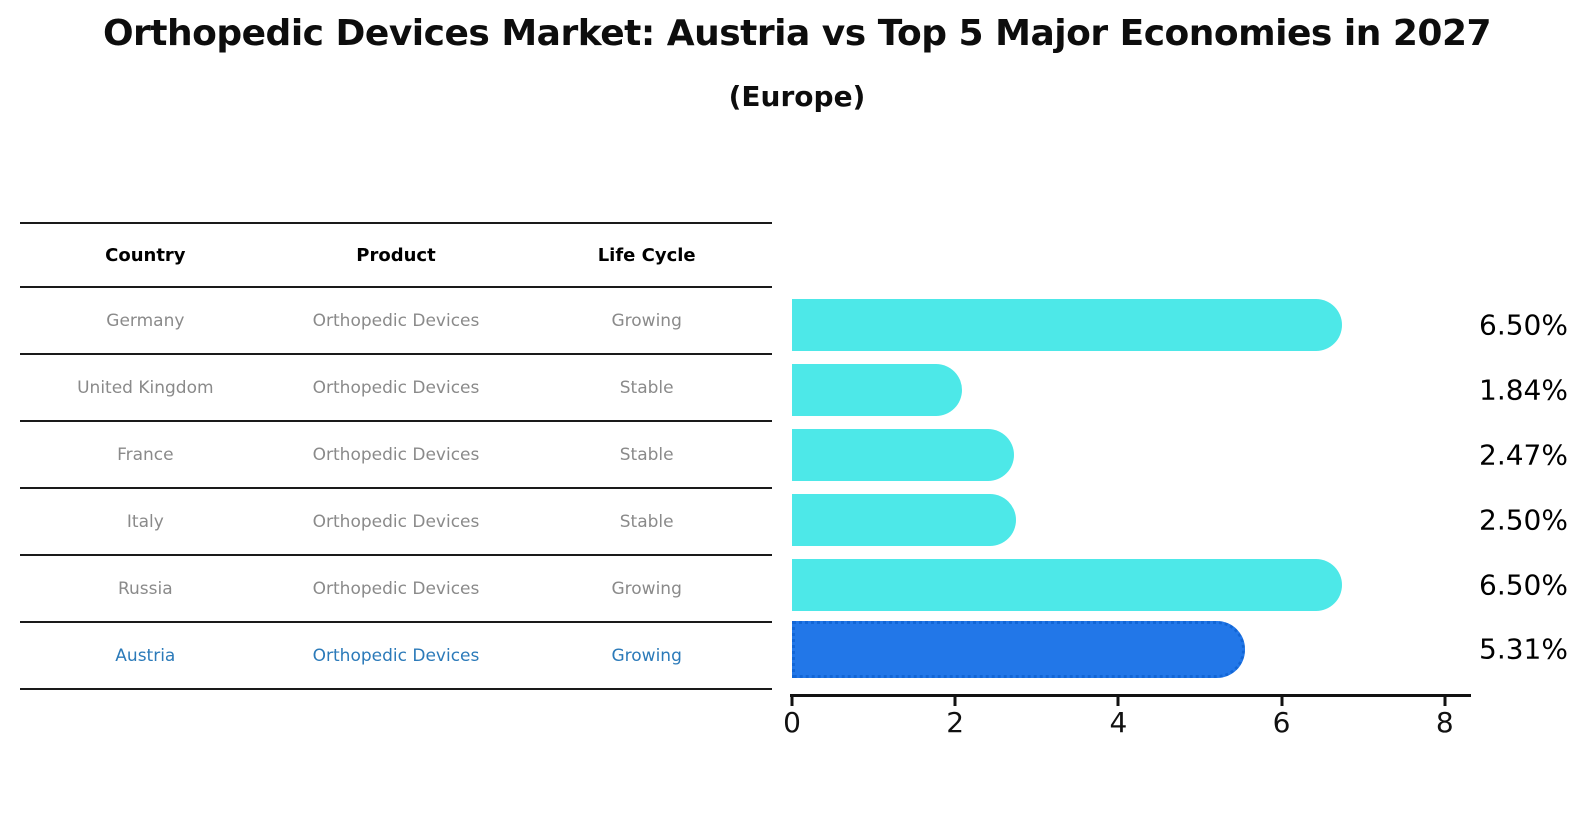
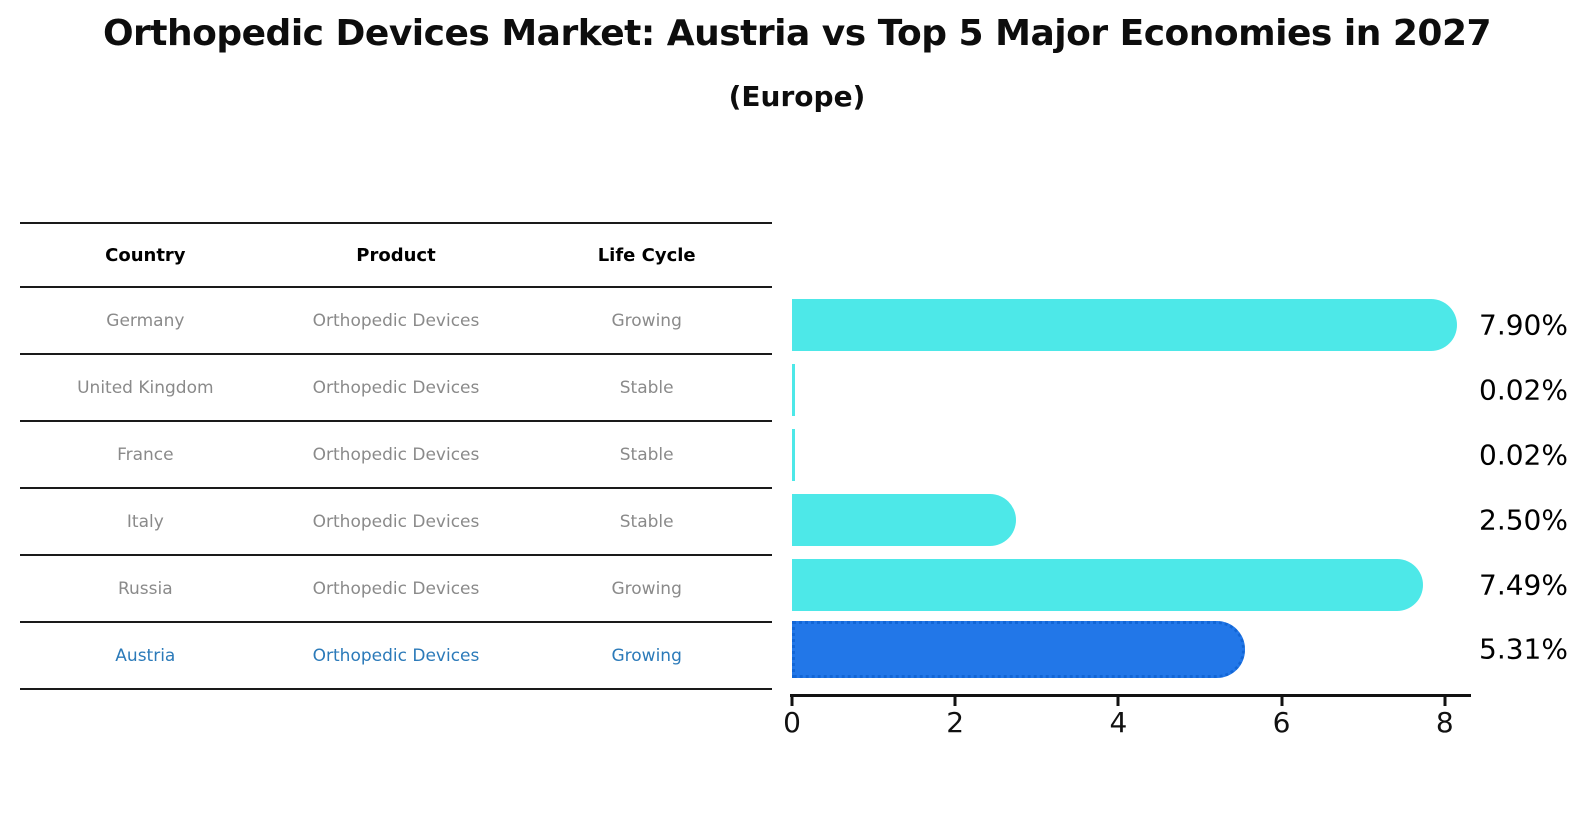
Germany: 6.50% -> 7.90%
United Kingdom: 1.84% -> 0.02%
France: 2.47% -> 0.02%
Russia: 6.50% -> 7.49%
